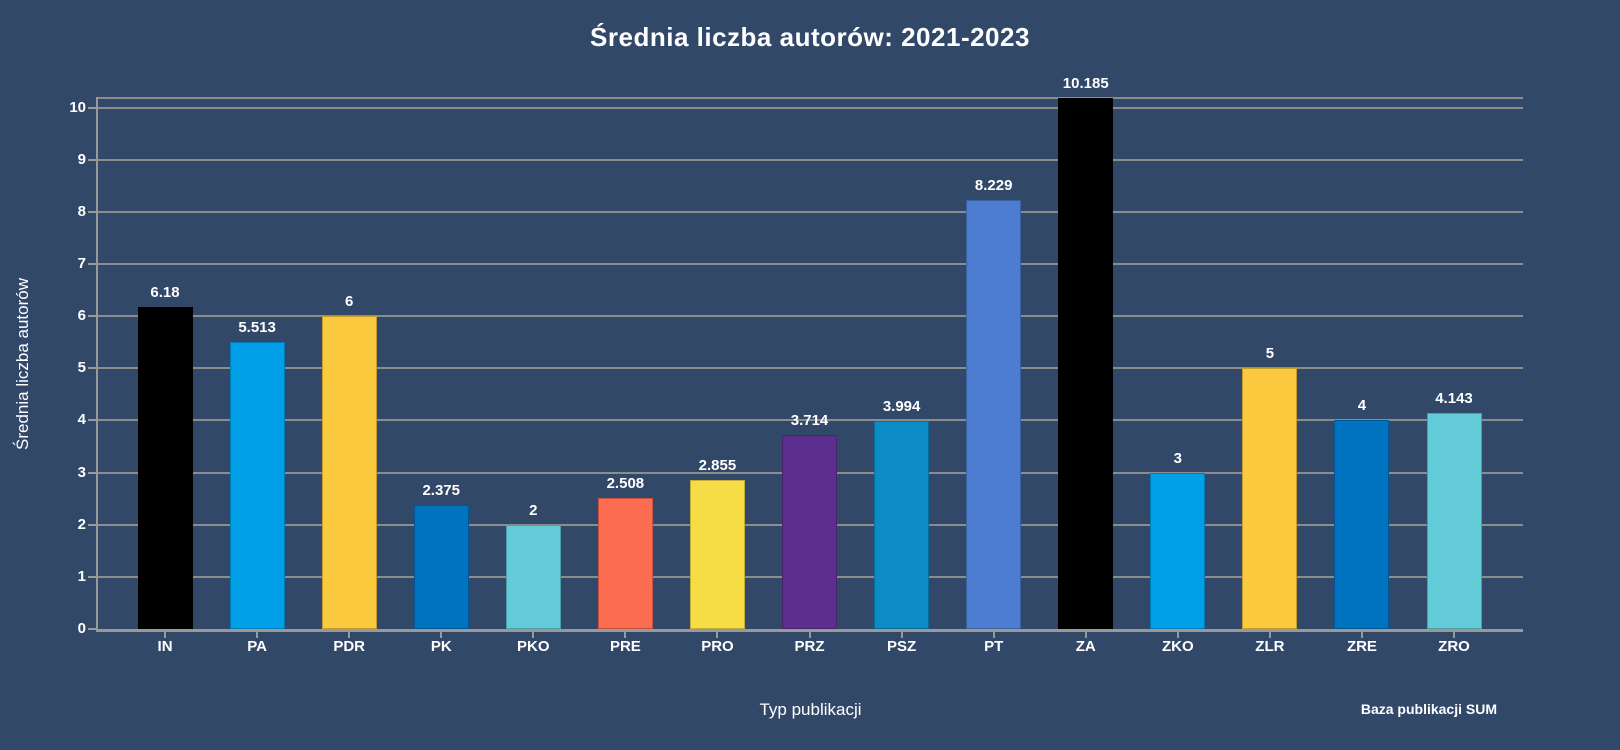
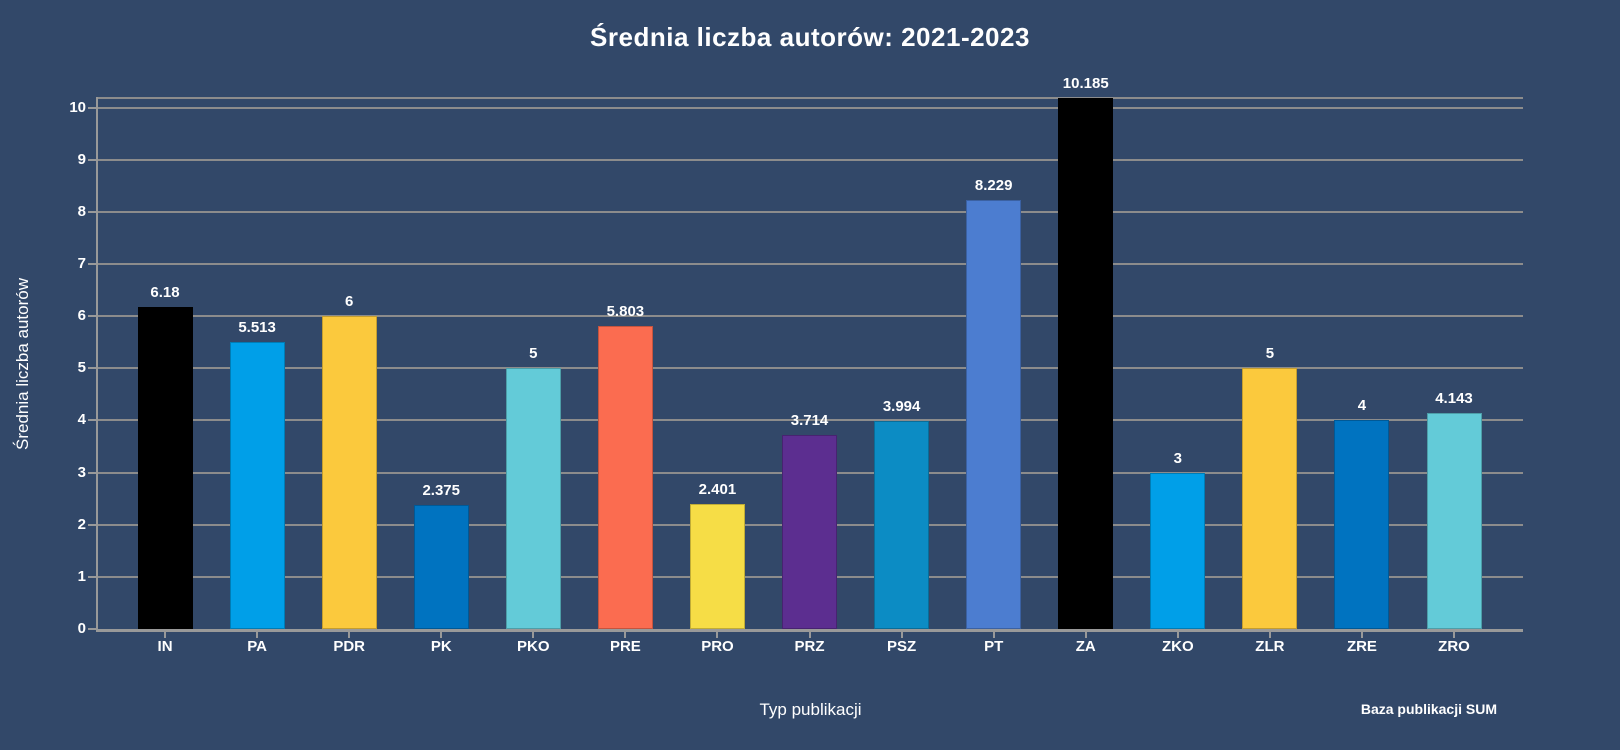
PKO: 2 -> 5
PRE: 2.508 -> 5.803
PRO: 2.855 -> 2.401
